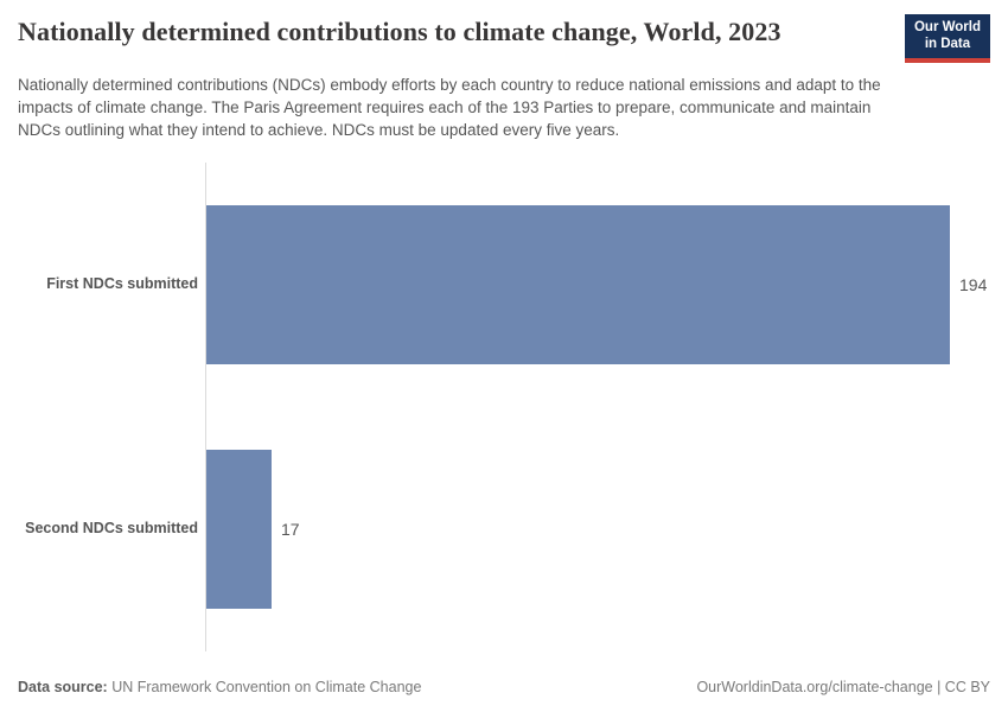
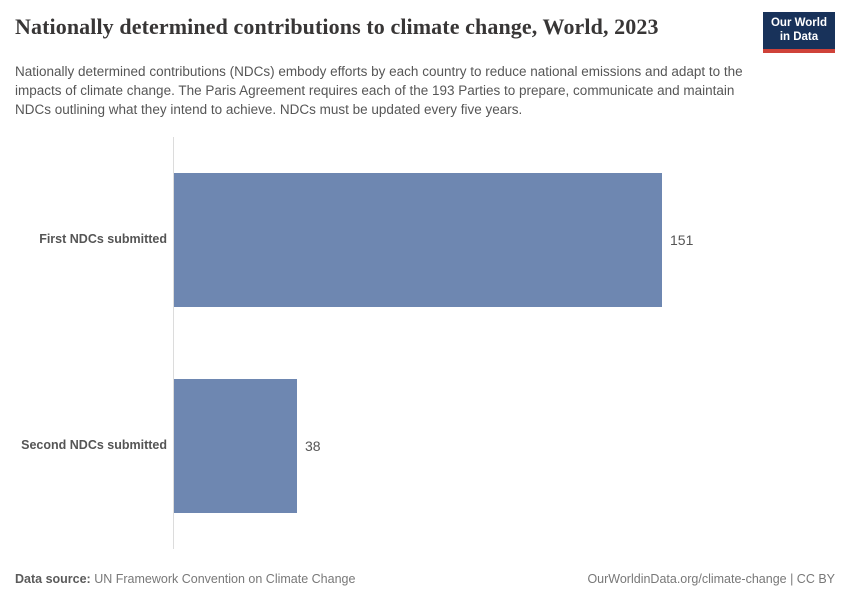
First NDCs submitted: 194 -> 151
Second NDCs submitted: 17 -> 38
